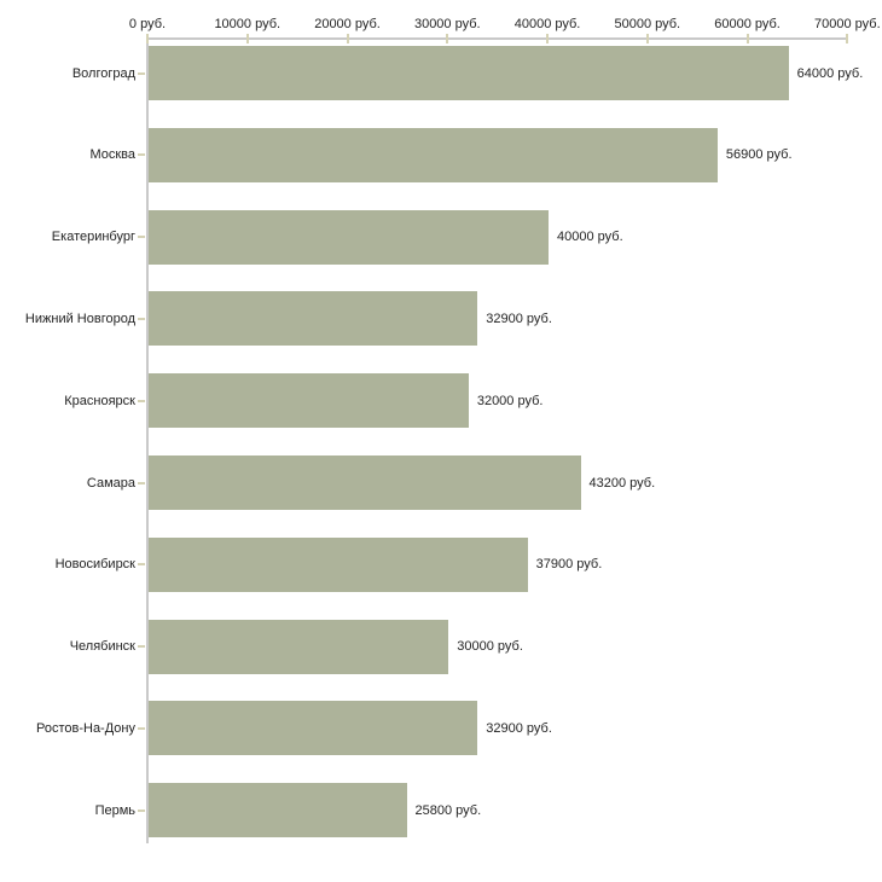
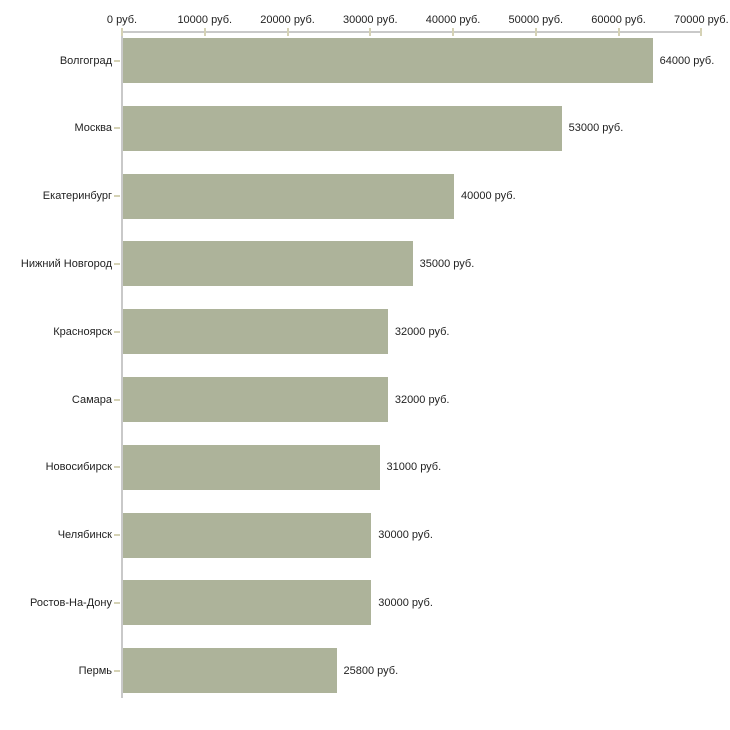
Москва: 56900 -> 53000
Нижний Новгород: 32900 -> 35000
Самара: 43200 -> 32000
Новосибирск: 37900 -> 31000
Ростов-На-Дону: 32900 -> 30000
